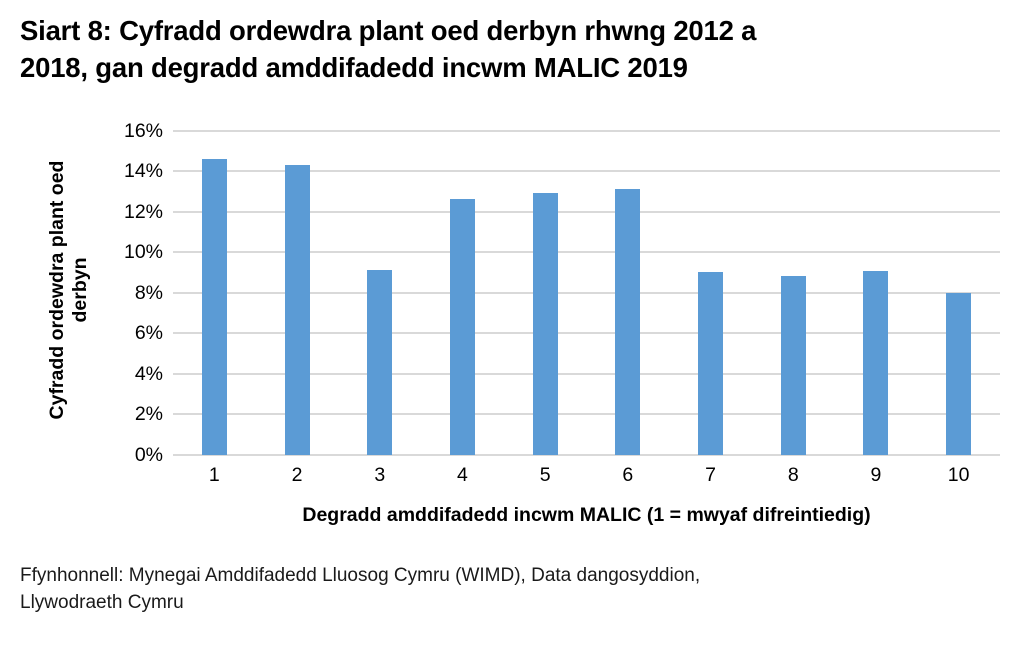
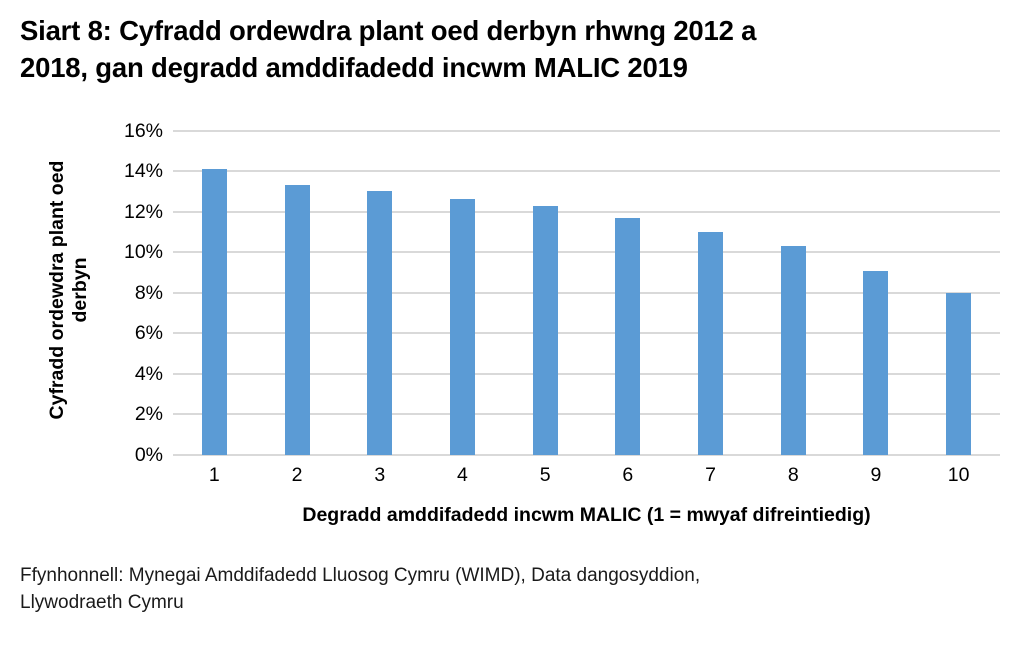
1: 14.6% -> 14.1%
2: 14.3% -> 13.3%
3: 9.1% -> 13.0%
5: 12.9% -> 12.3%
6: 13.1% -> 11.7%
7: 9.0% -> 11.0%
8: 8.8% -> 10.3%
